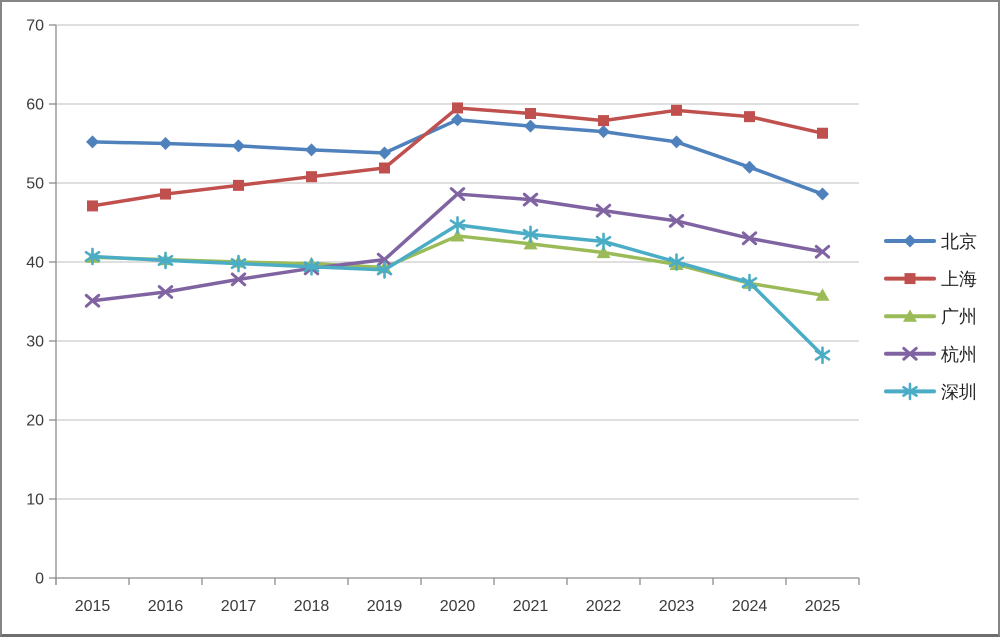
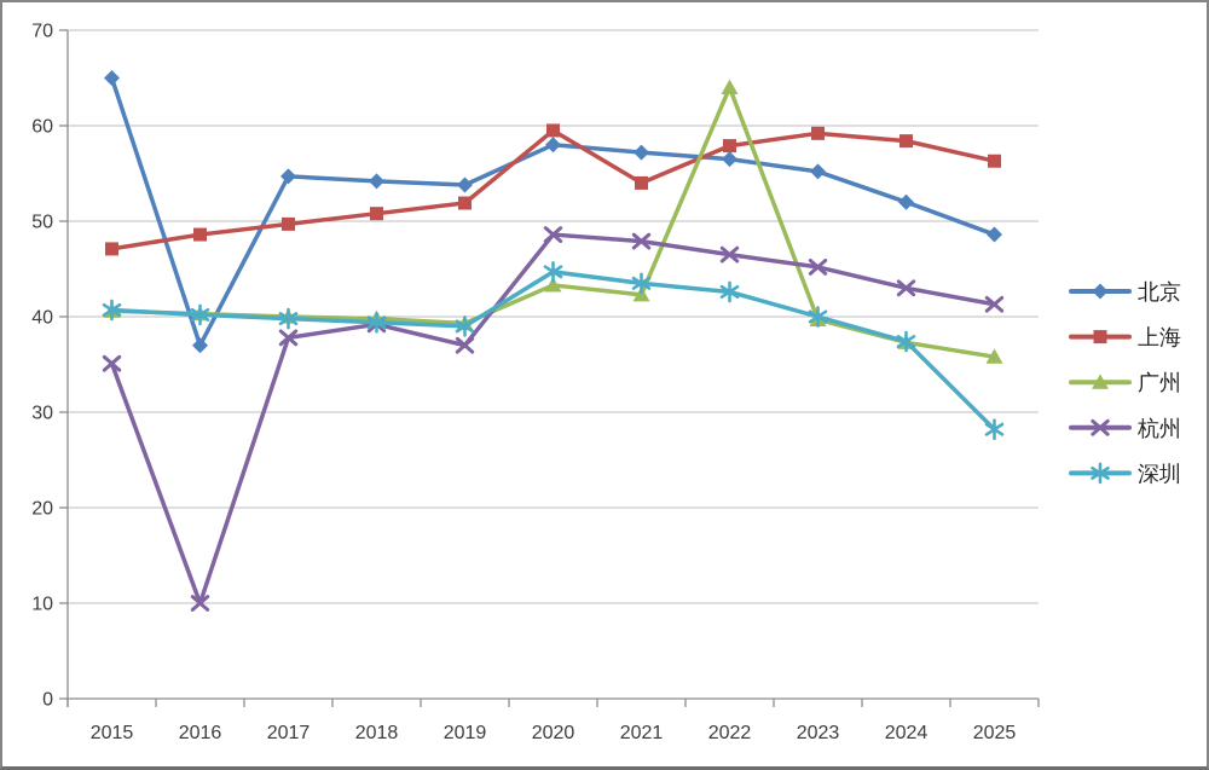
北京/2015: 55 -> 65
北京/2016: 55 -> 37
杭州/2016: 36 -> 10
杭州/2019: 40 -> 37
上海/2021: 59 -> 54
广州/2022: 41 -> 64
